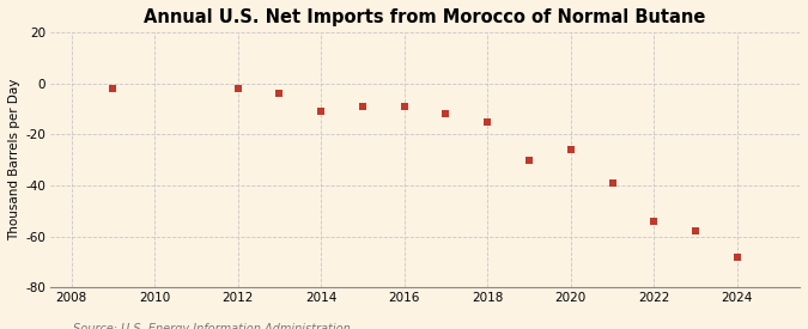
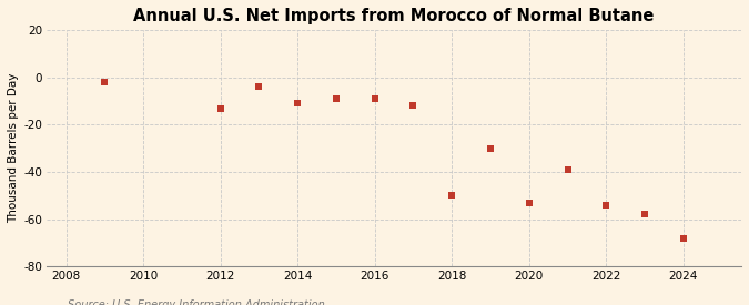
2012: -2 -> -13
2018: -15 -> -50
2020: -26 -> -53
